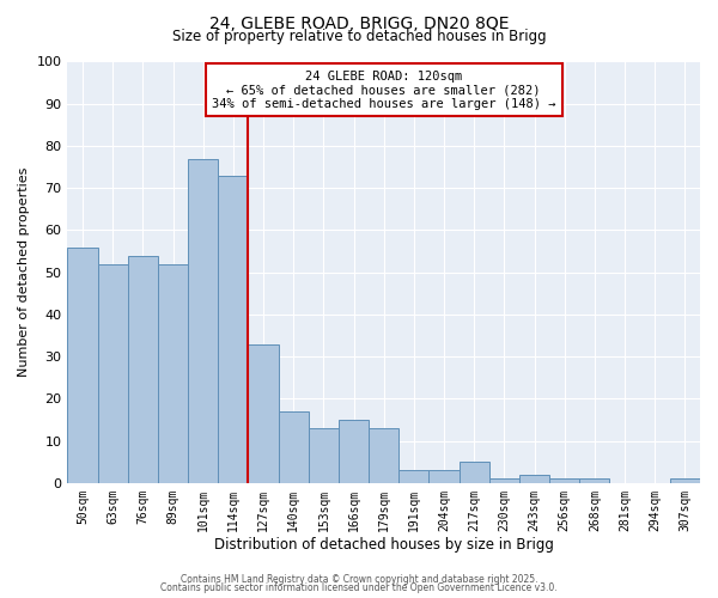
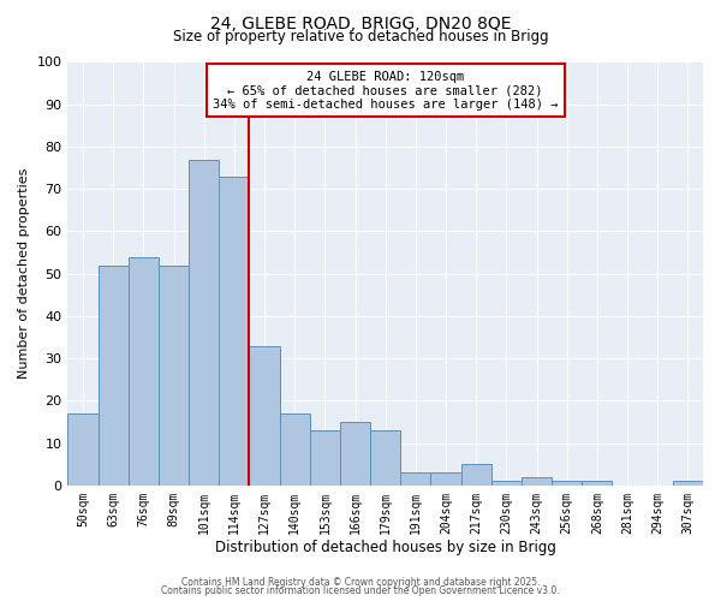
50sqm: 56 -> 17
